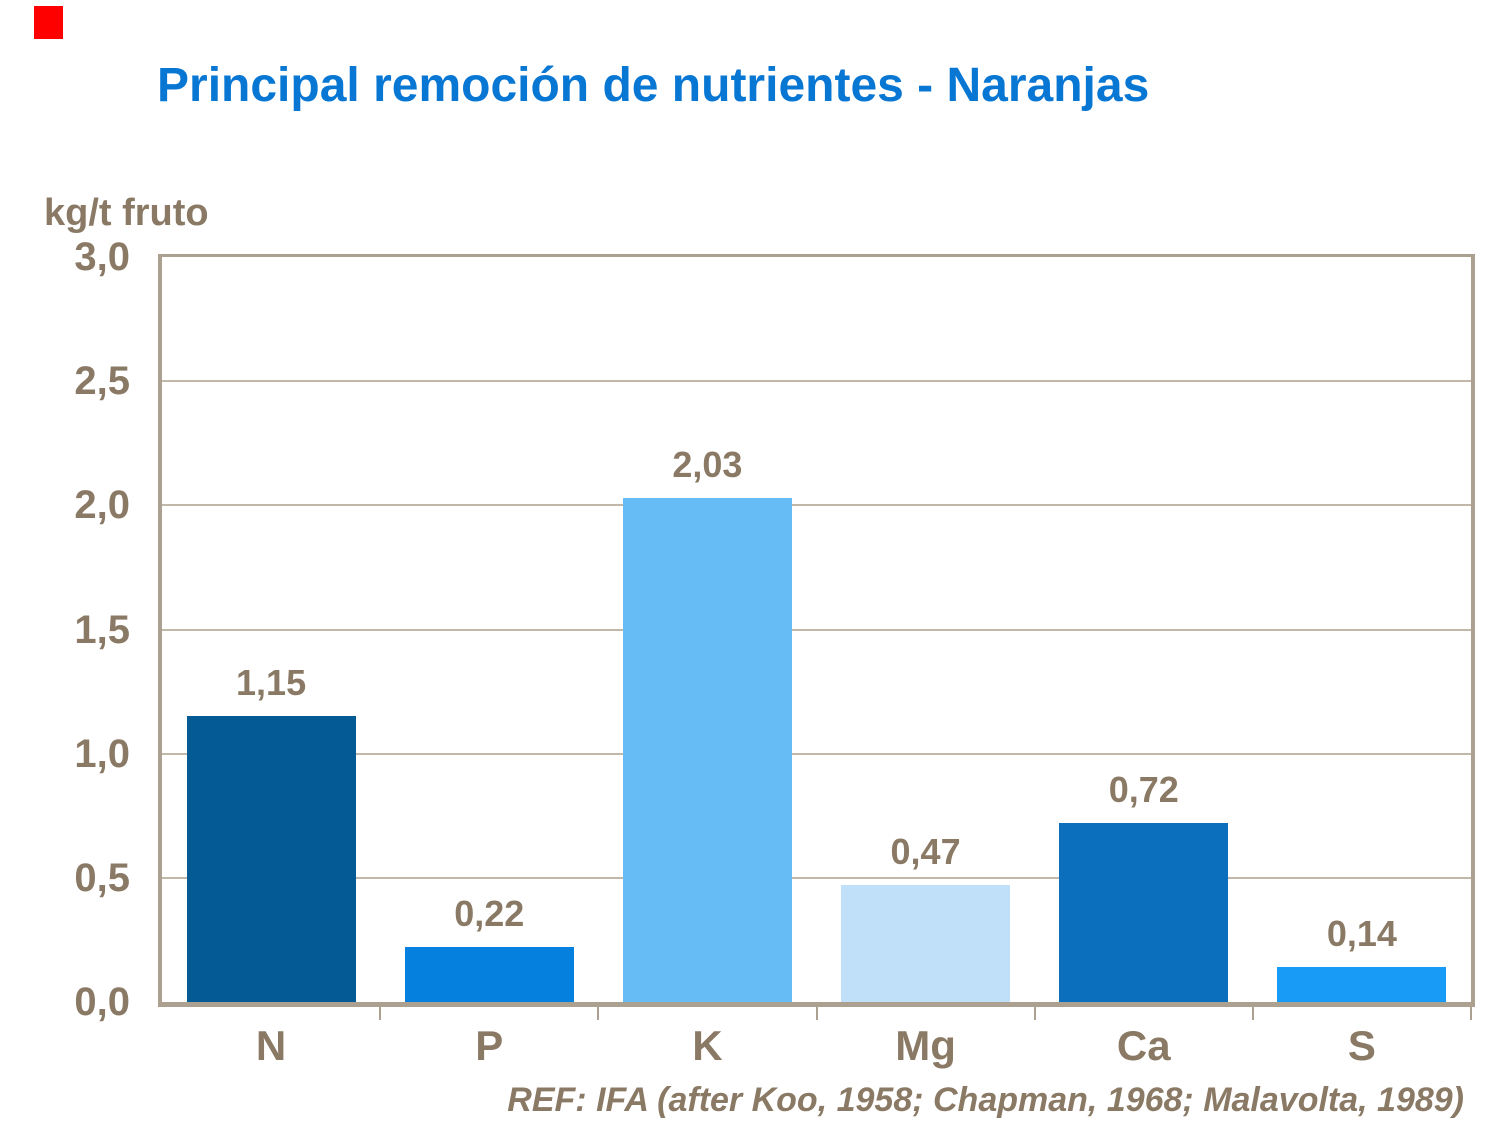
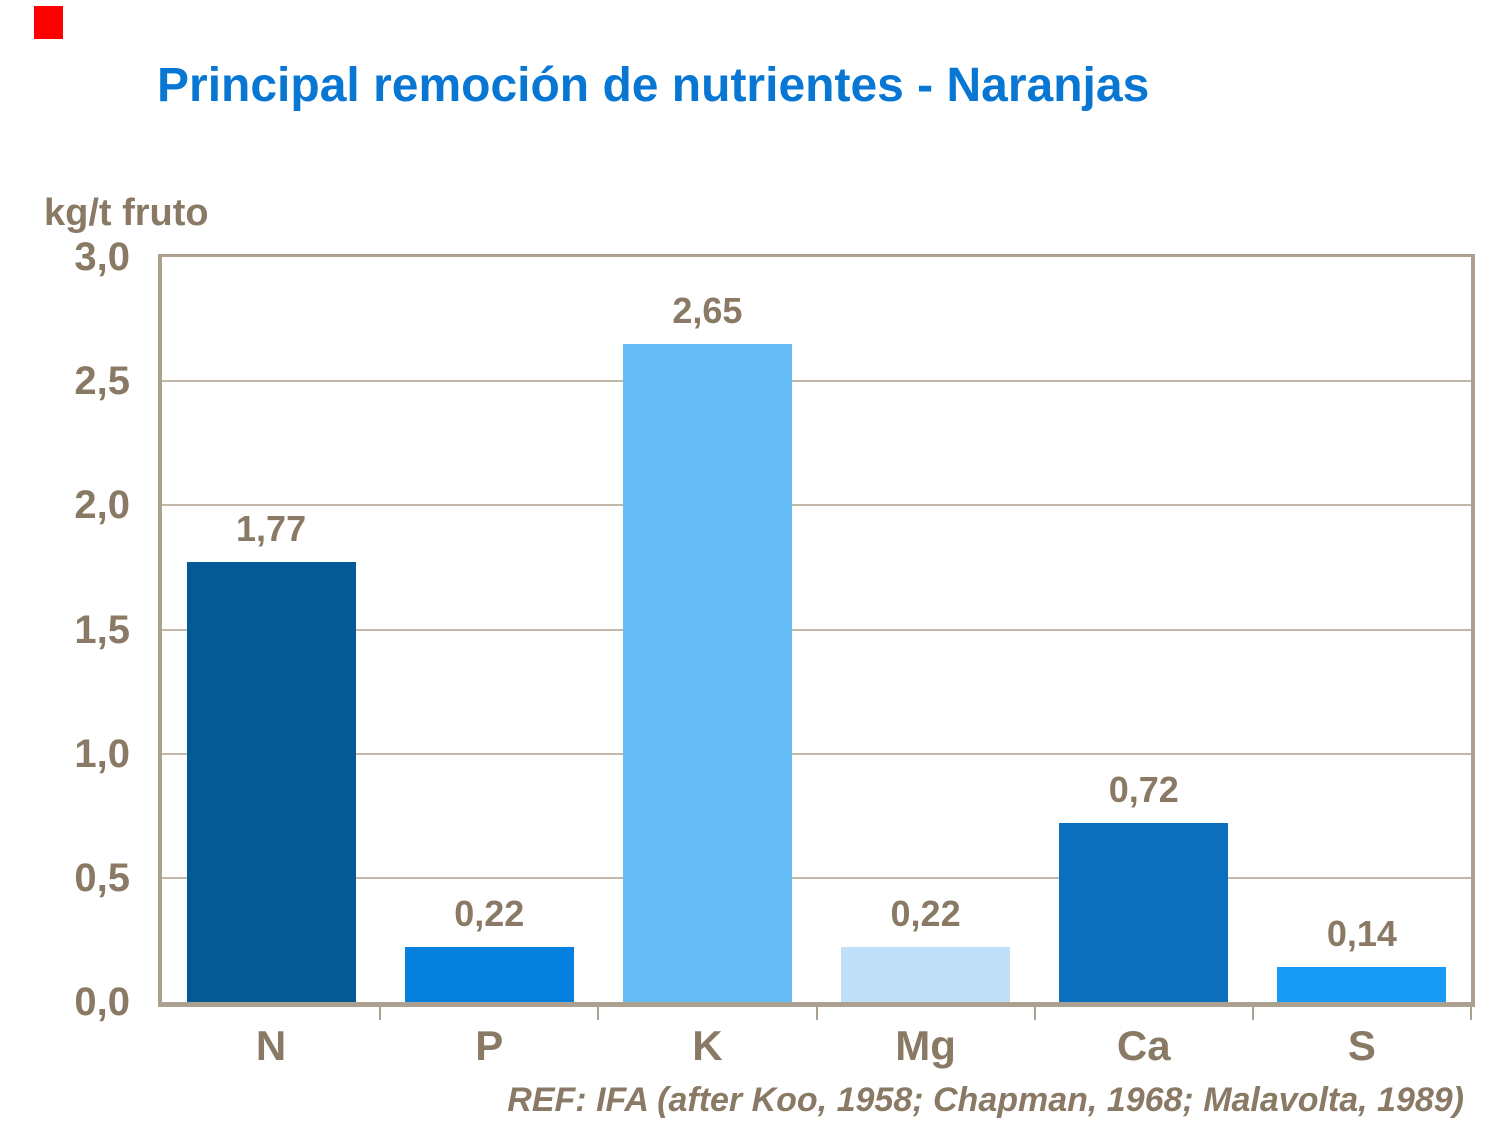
N: 1,15 -> 1,77
K: 2,03 -> 2,65
Mg: 0,47 -> 0,22
